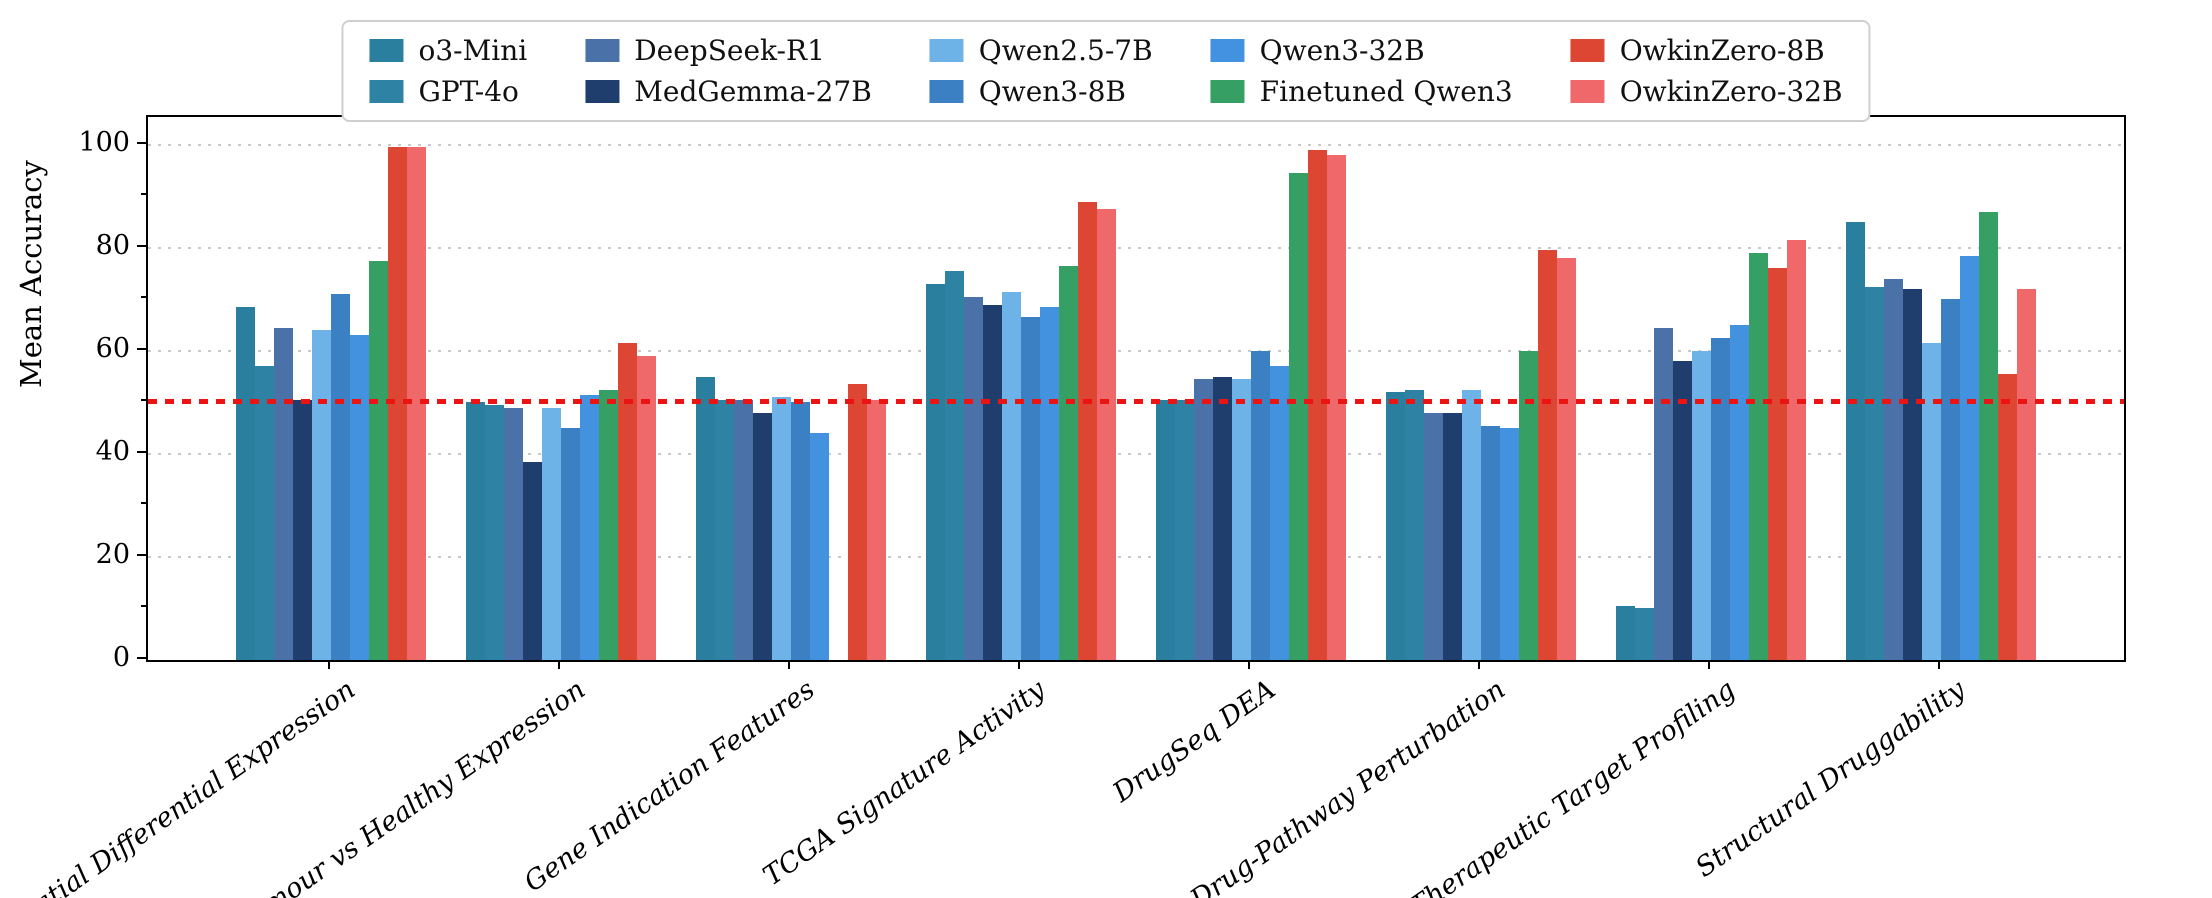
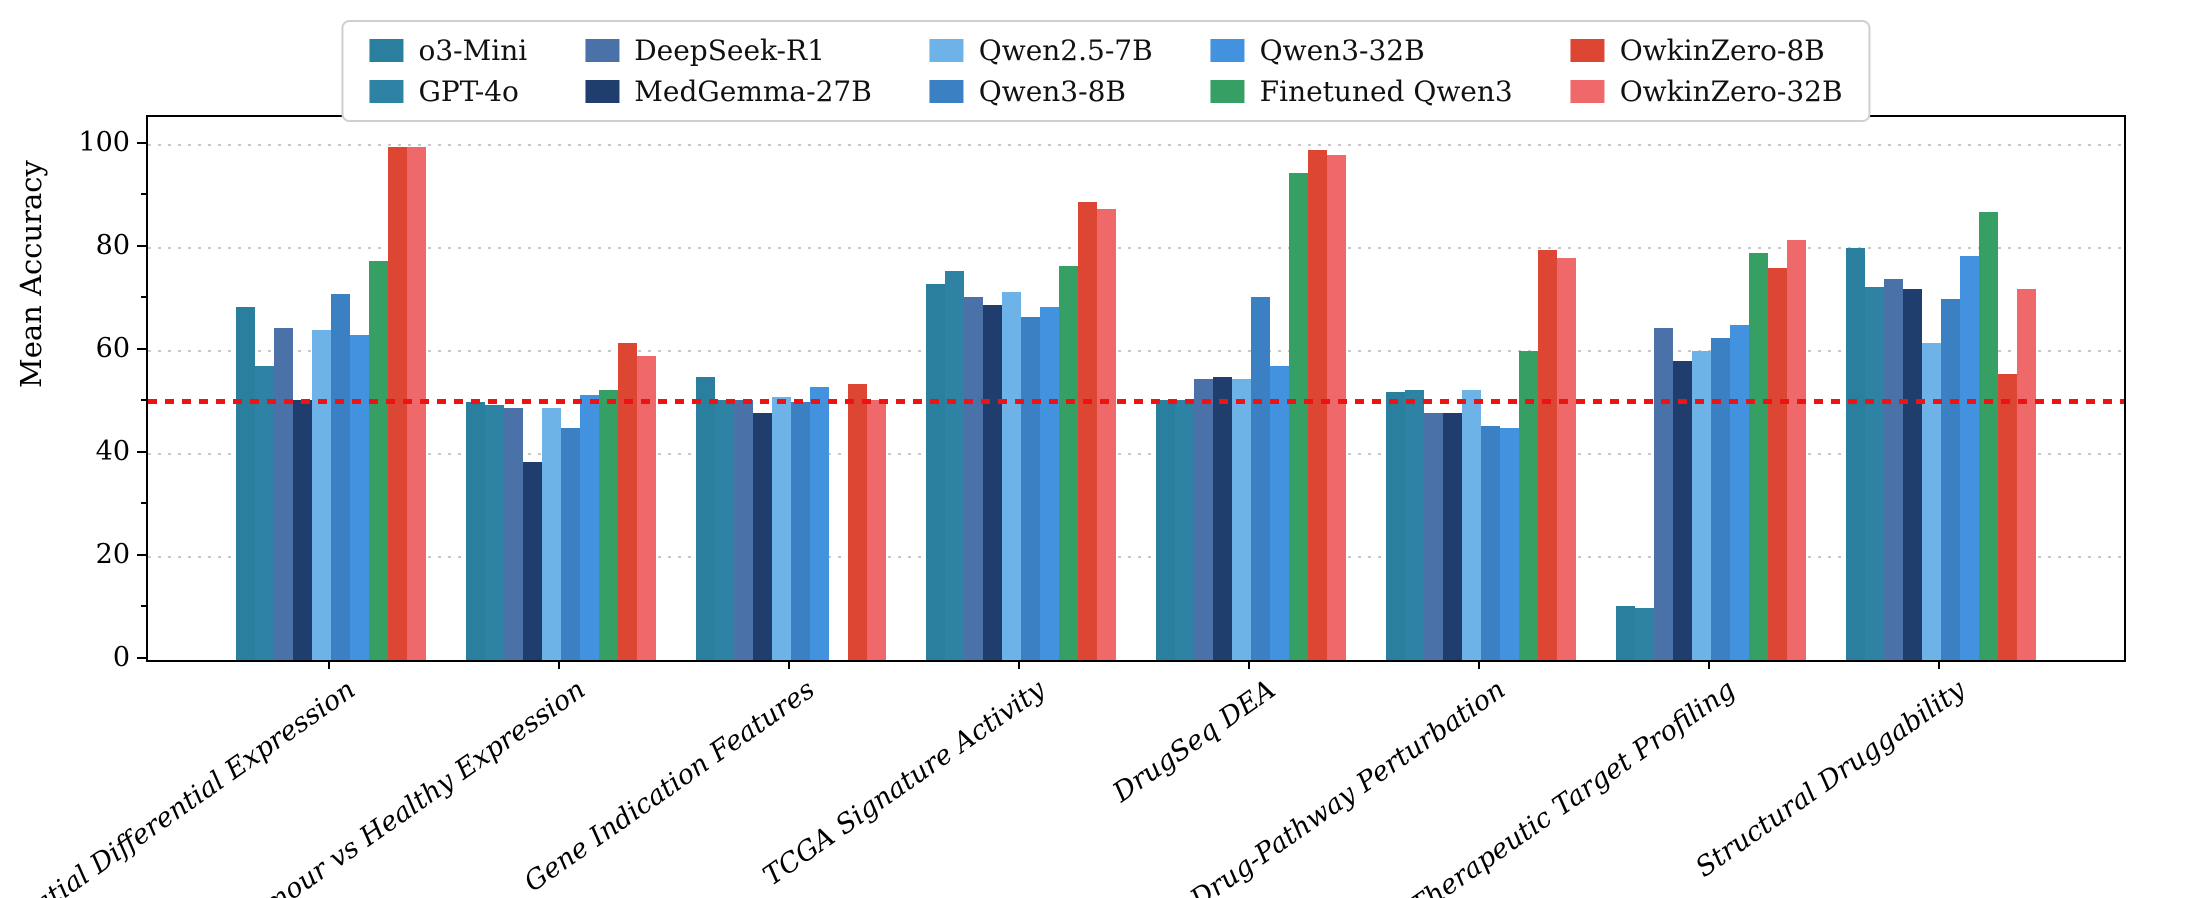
Qwen3-32B/Gene Indication Features: 44 -> 53
Qwen3-8B/DrugSeq DEA: 60 -> 70
o3-Mini/Structural Druggability: 85 -> 80
